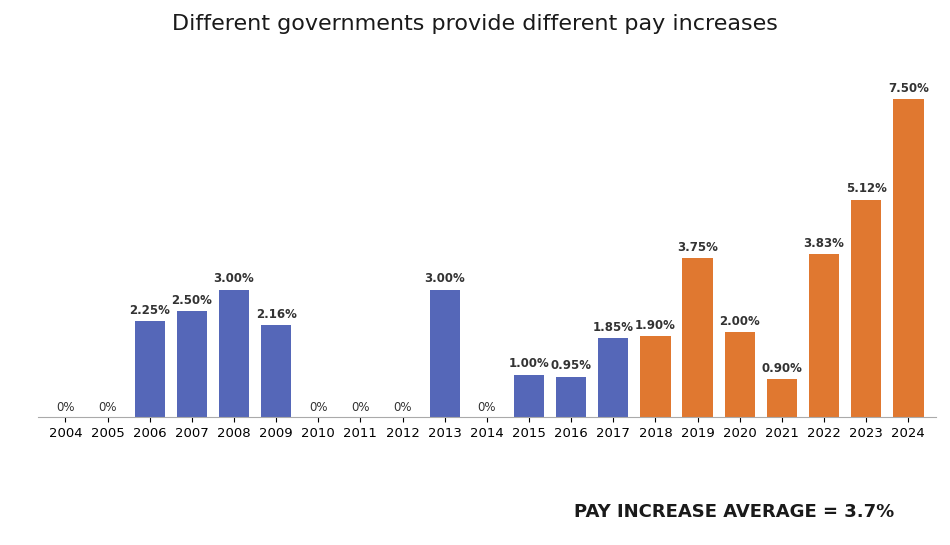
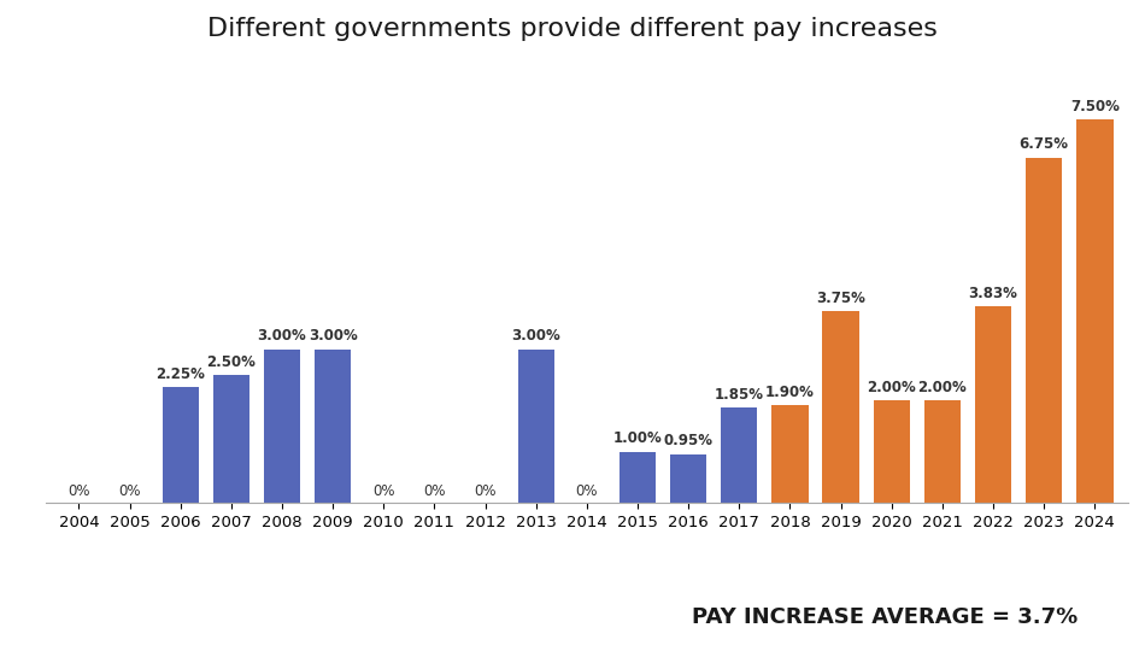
2009: 2.16% -> 3.00%
2021: 0.90% -> 2.00%
2023: 5.12% -> 6.75%
